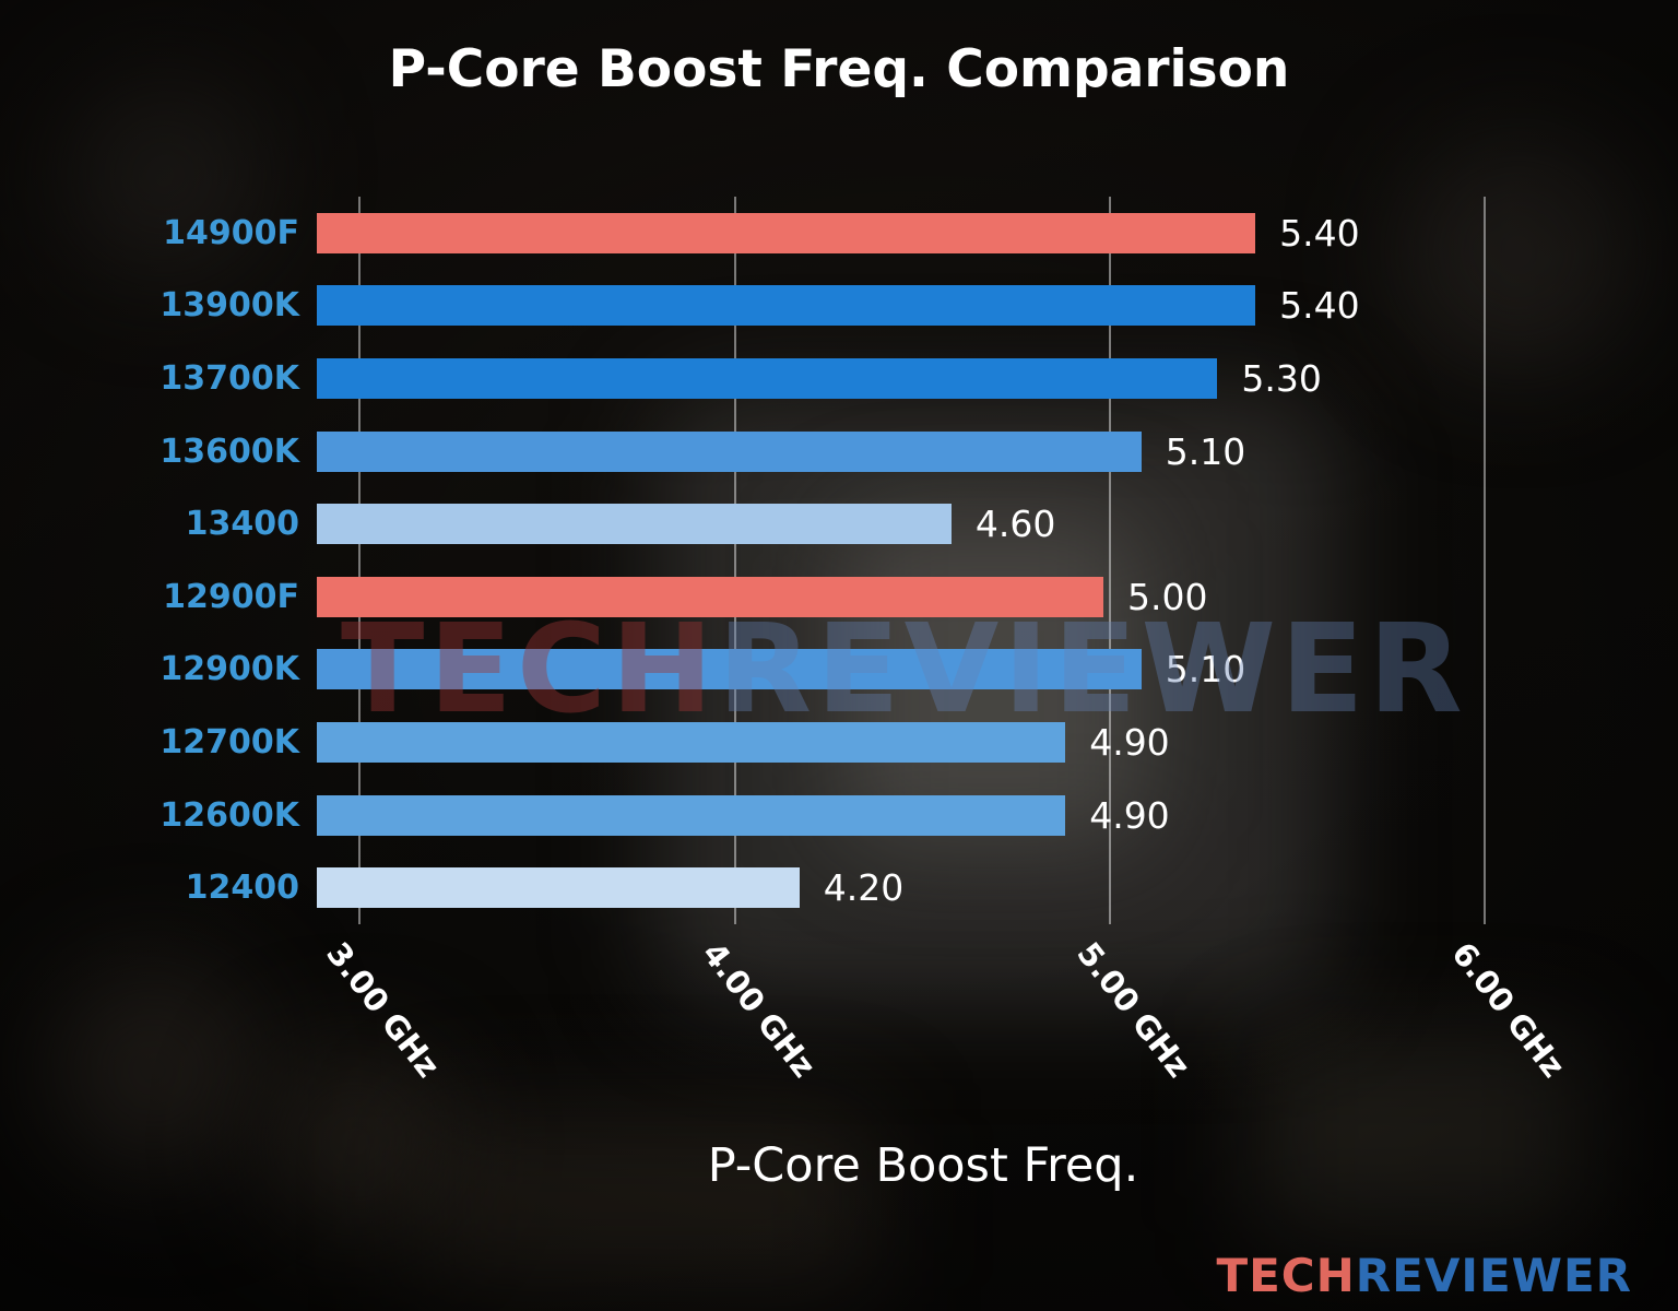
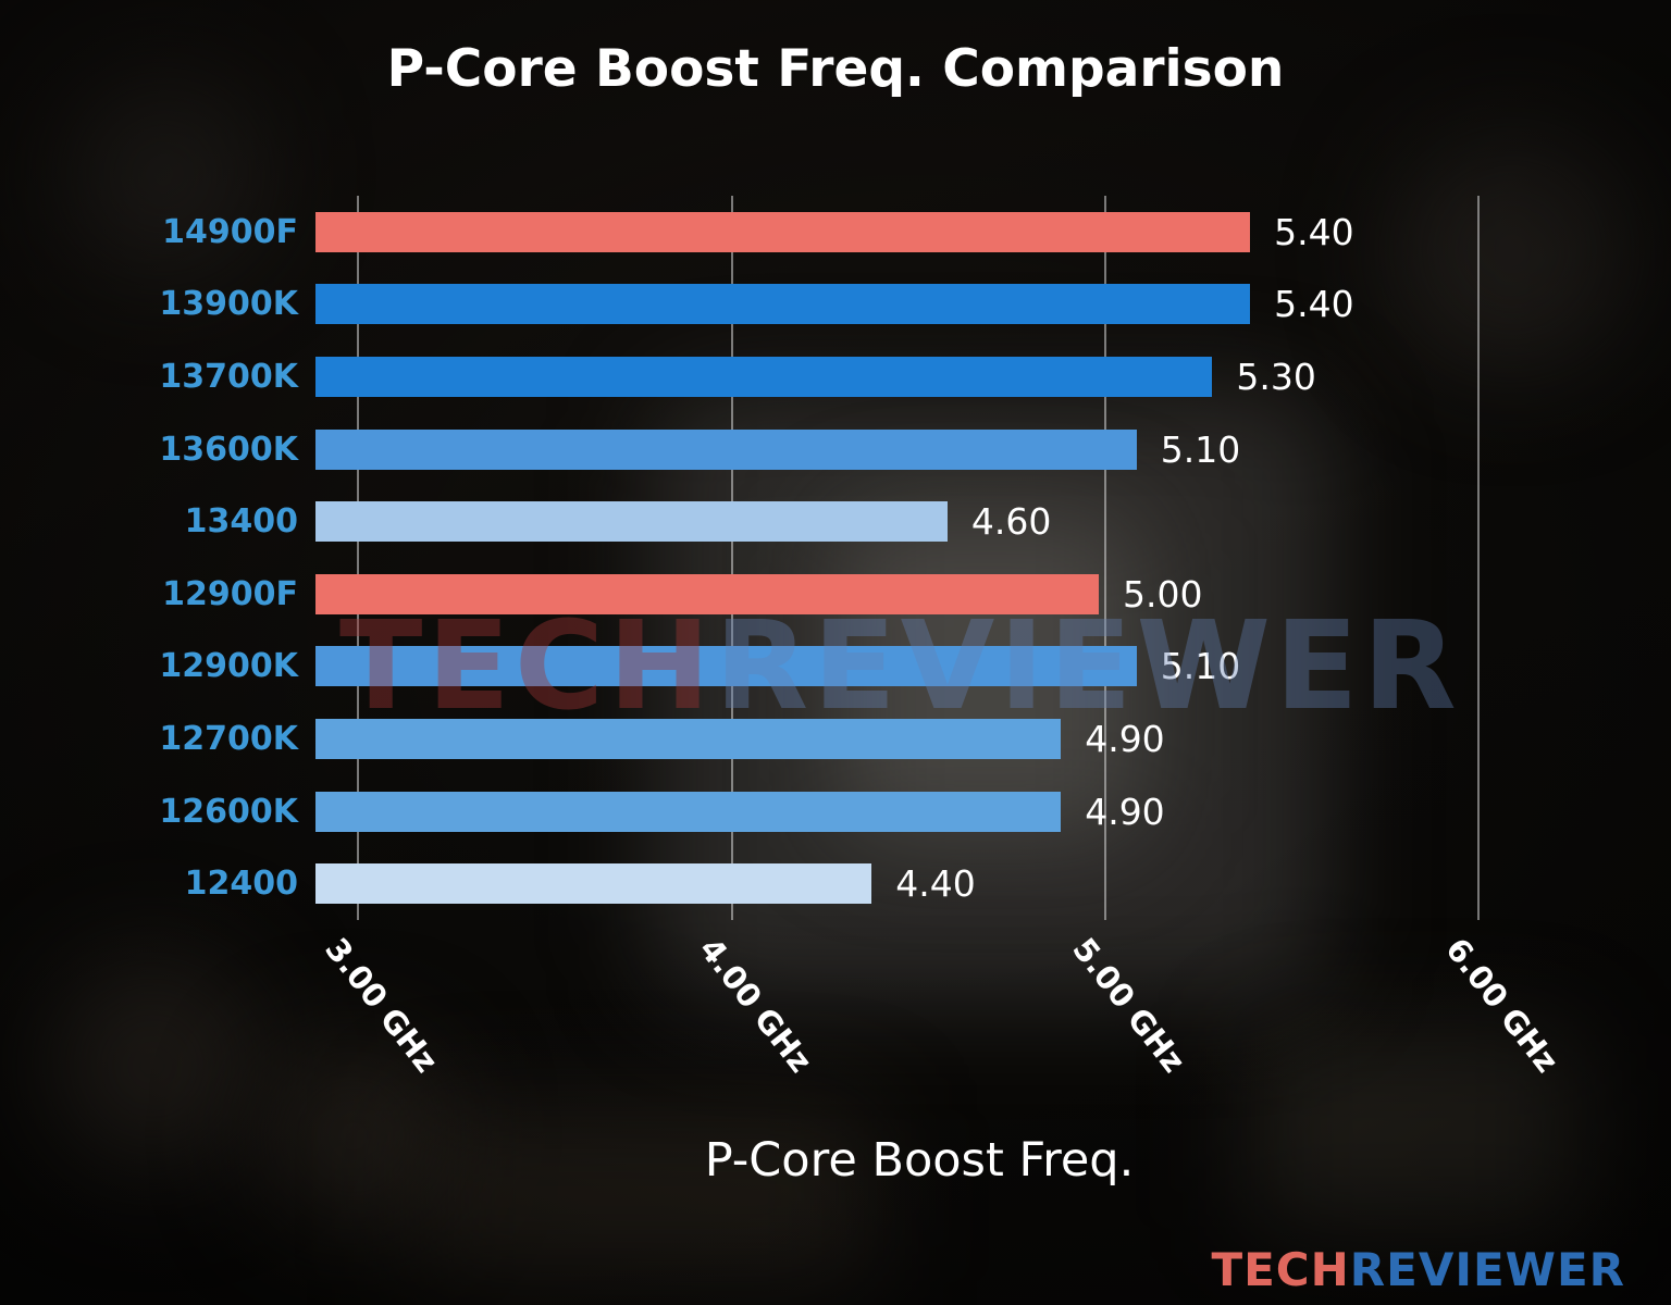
12400: 4.20 -> 4.40
